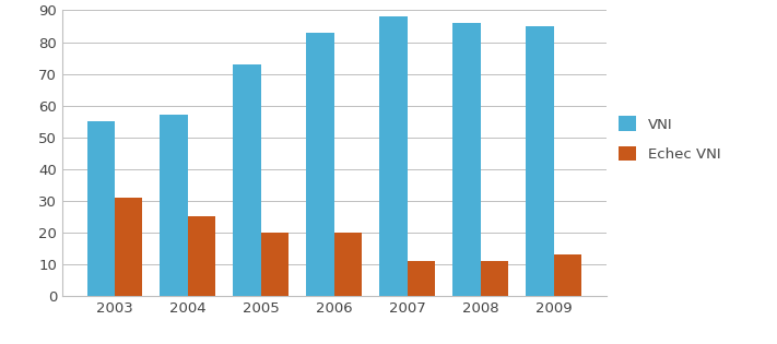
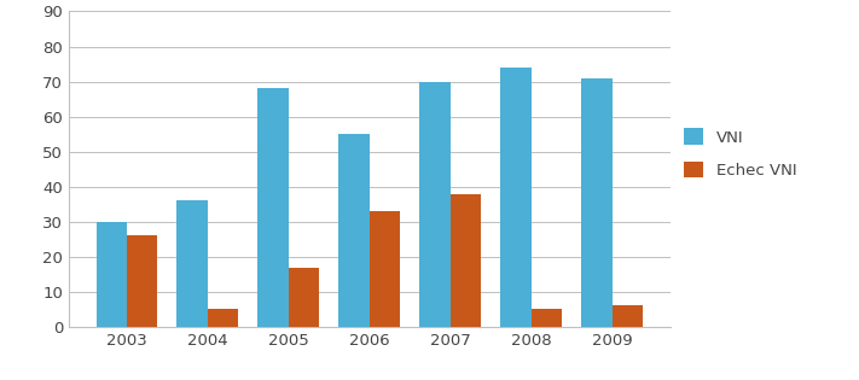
VNI/2003: 55 -> 30
Echec VNI/2003: 31 -> 26
VNI/2004: 57 -> 36
Echec VNI/2004: 25 -> 5
VNI/2005: 73 -> 68
Echec VNI/2005: 20 -> 17
VNI/2006: 83 -> 55
Echec VNI/2006: 20 -> 33
VNI/2007: 88 -> 70
Echec VNI/2007: 11 -> 38
VNI/2008: 86 -> 74
Echec VNI/2008: 11 -> 5
VNI/2009: 85 -> 71
Echec VNI/2009: 13 -> 6
